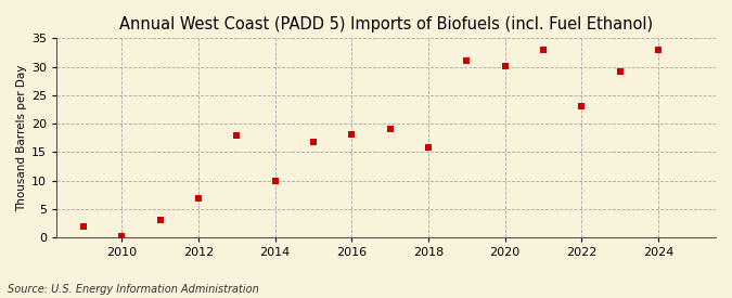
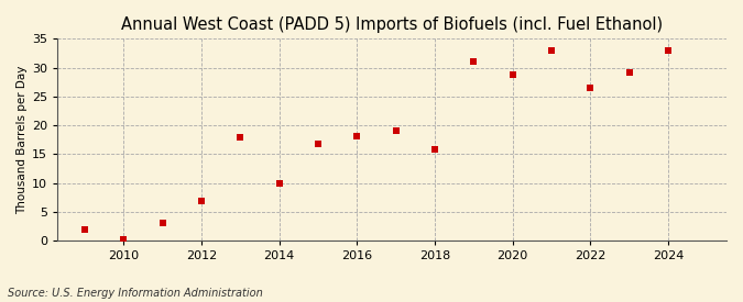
2020: 30.1 -> 28.8
2022: 23.1 -> 26.4
